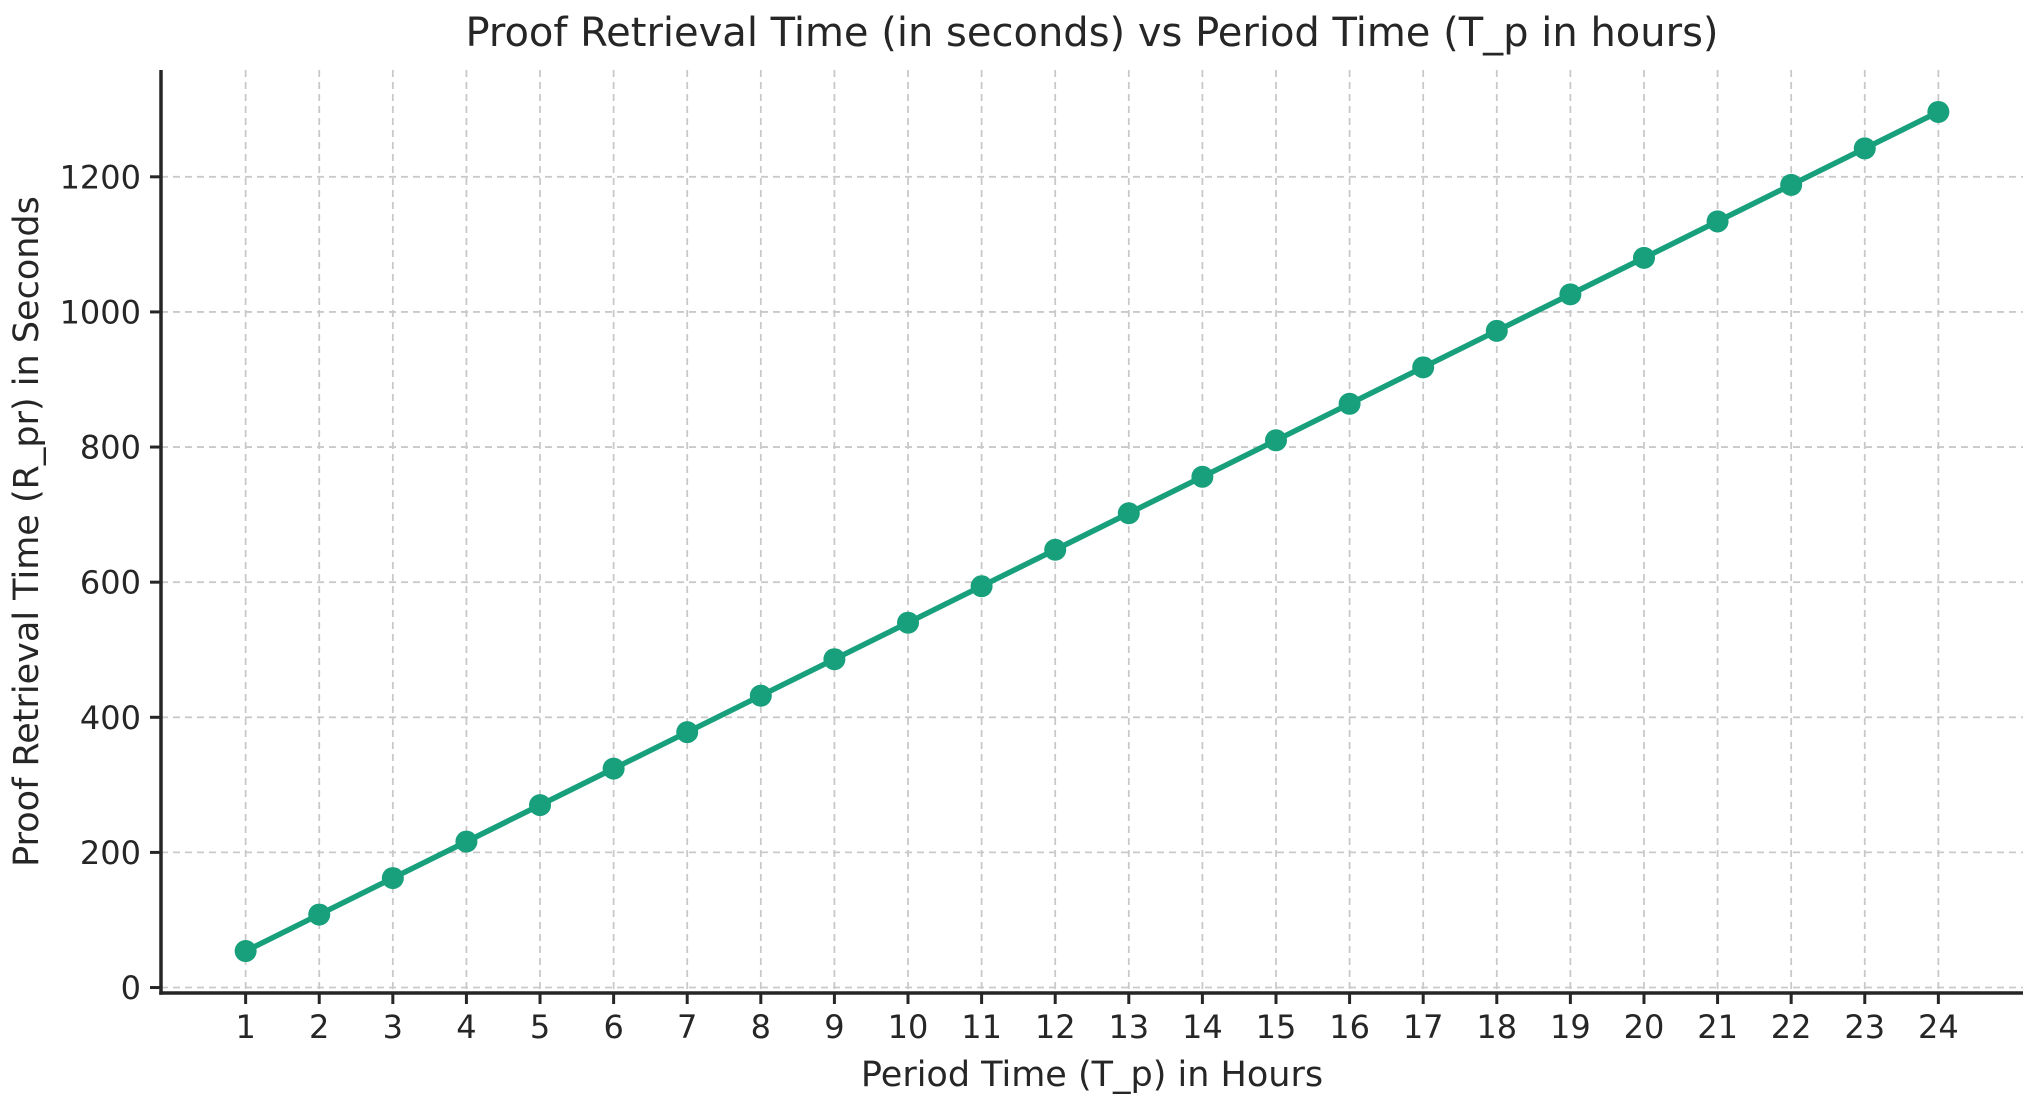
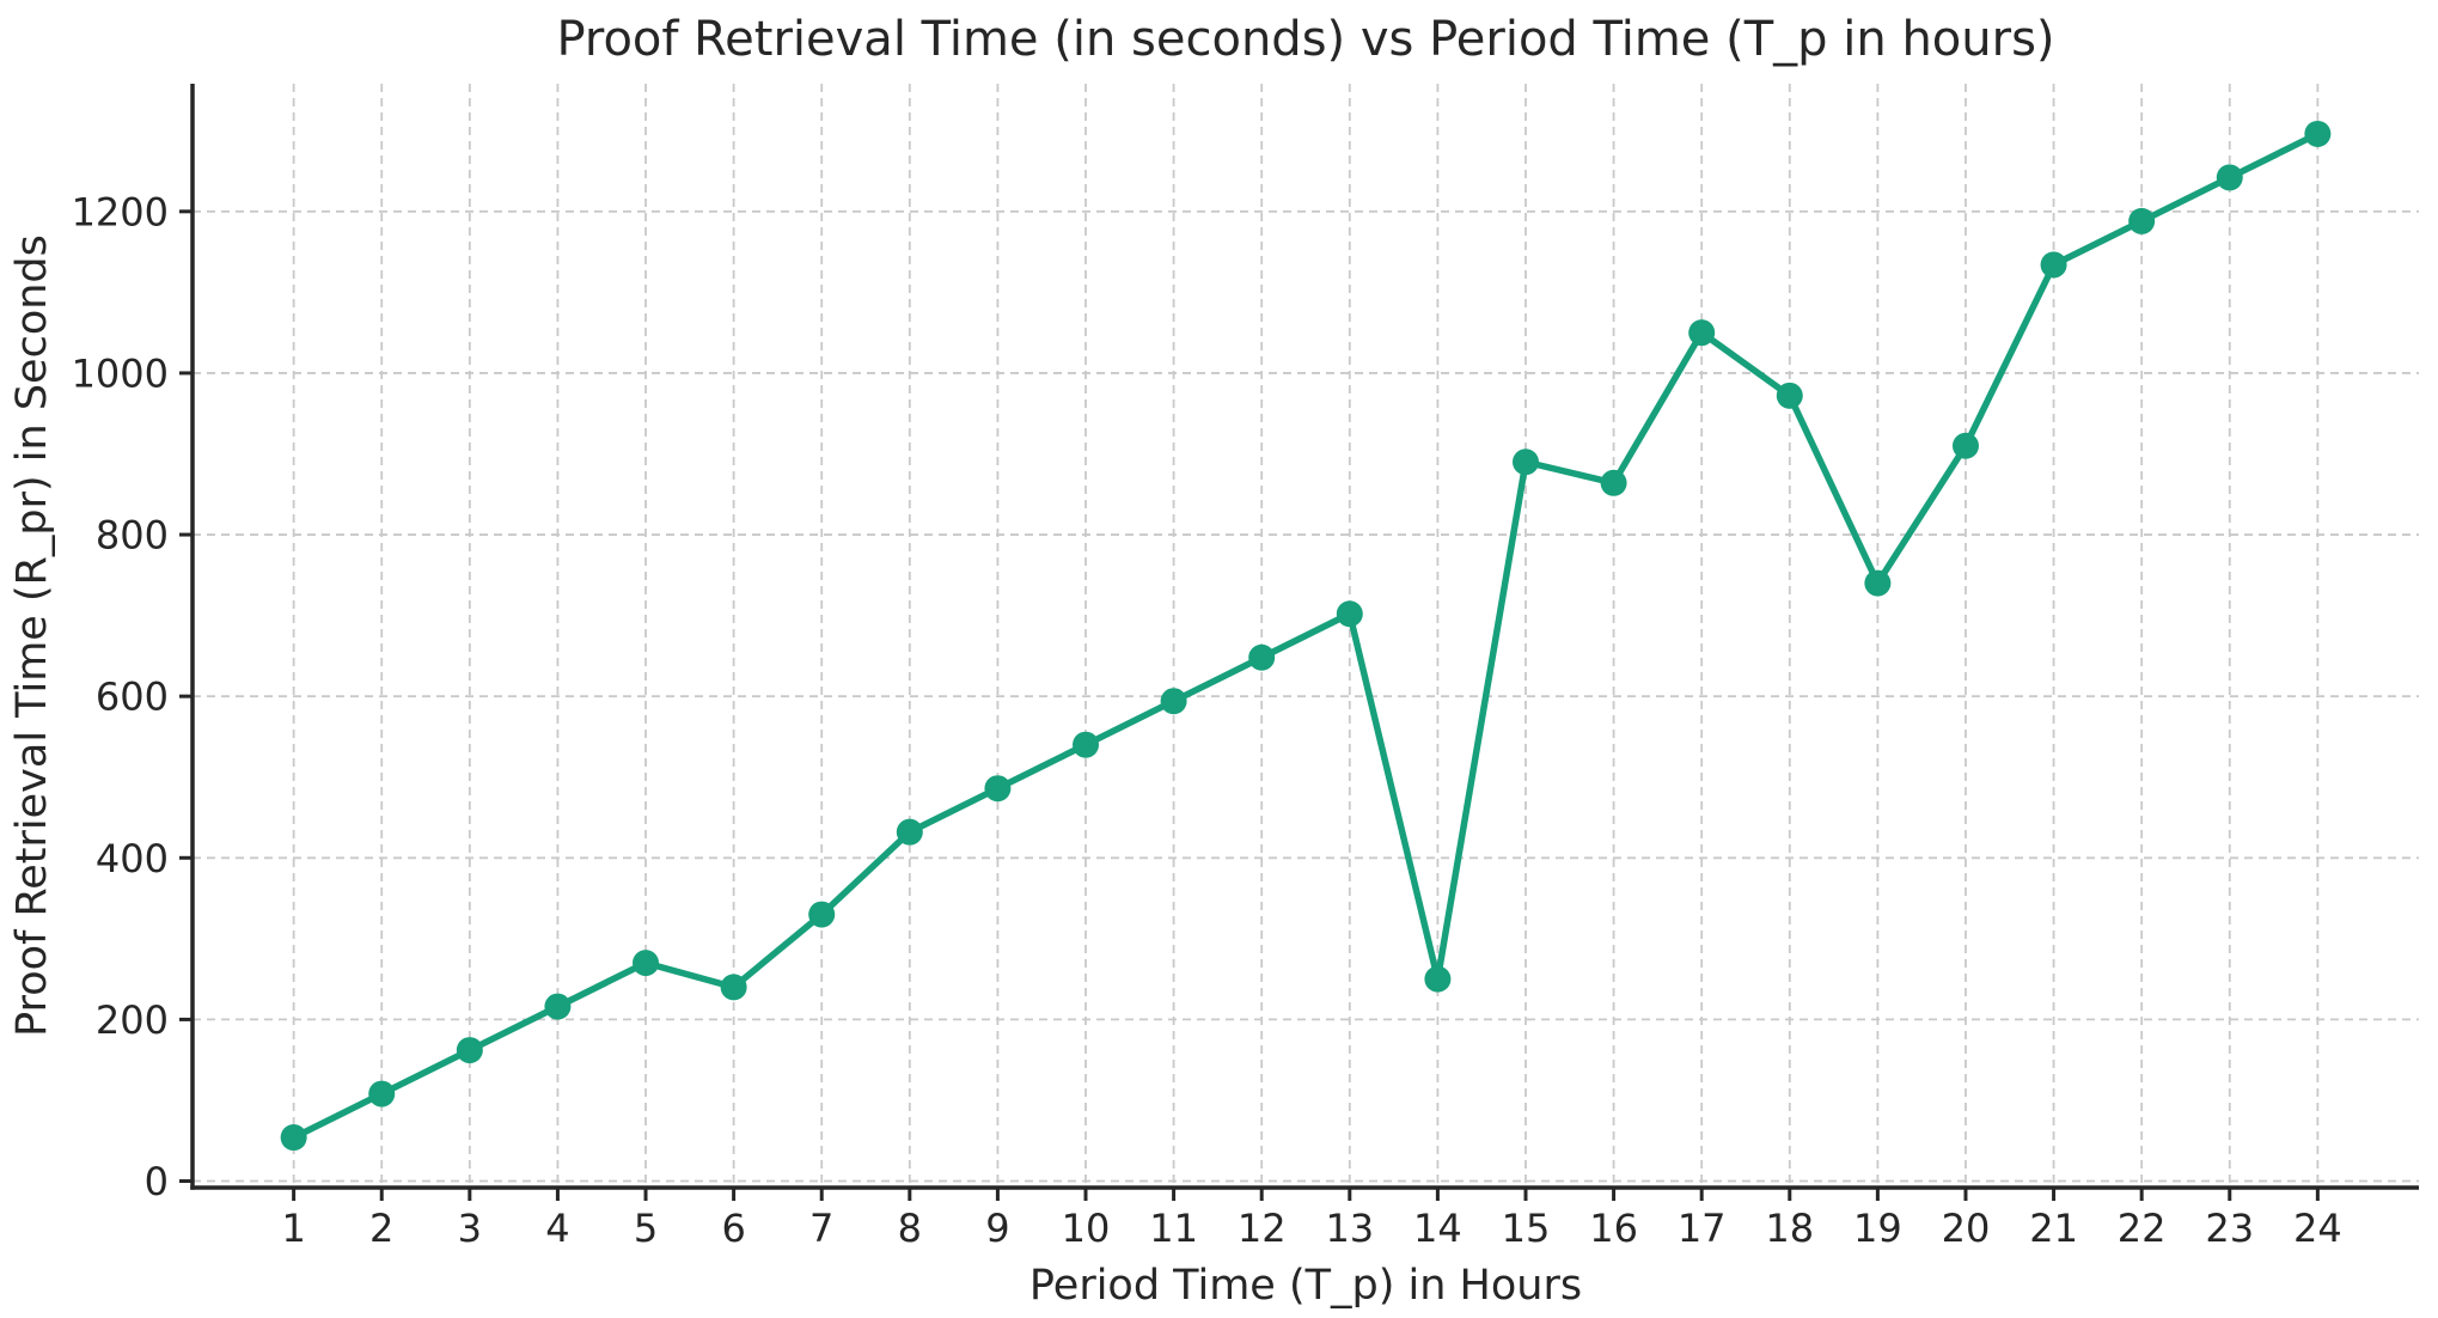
6: 320 -> 240
7: 380 -> 330
14: 760 -> 250
15: 810 -> 890
17: 920 -> 1050
19: 1030 -> 740
20: 1080 -> 910
